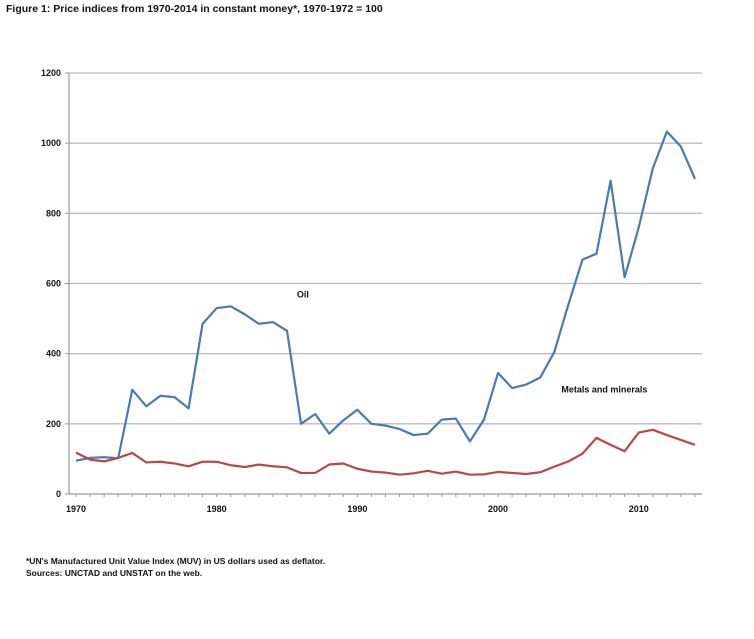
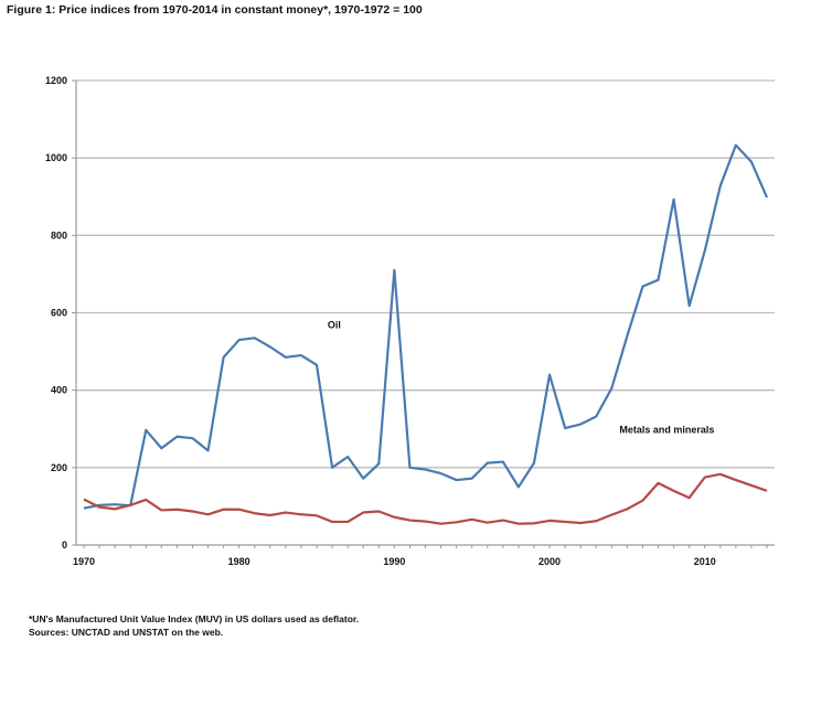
Oil/1990: 240 -> 710
Oil/2000: 340 -> 440
